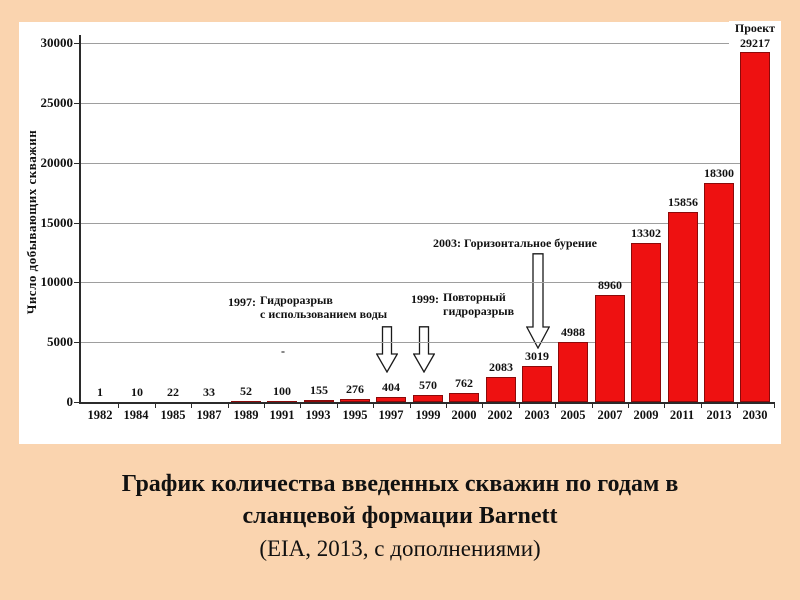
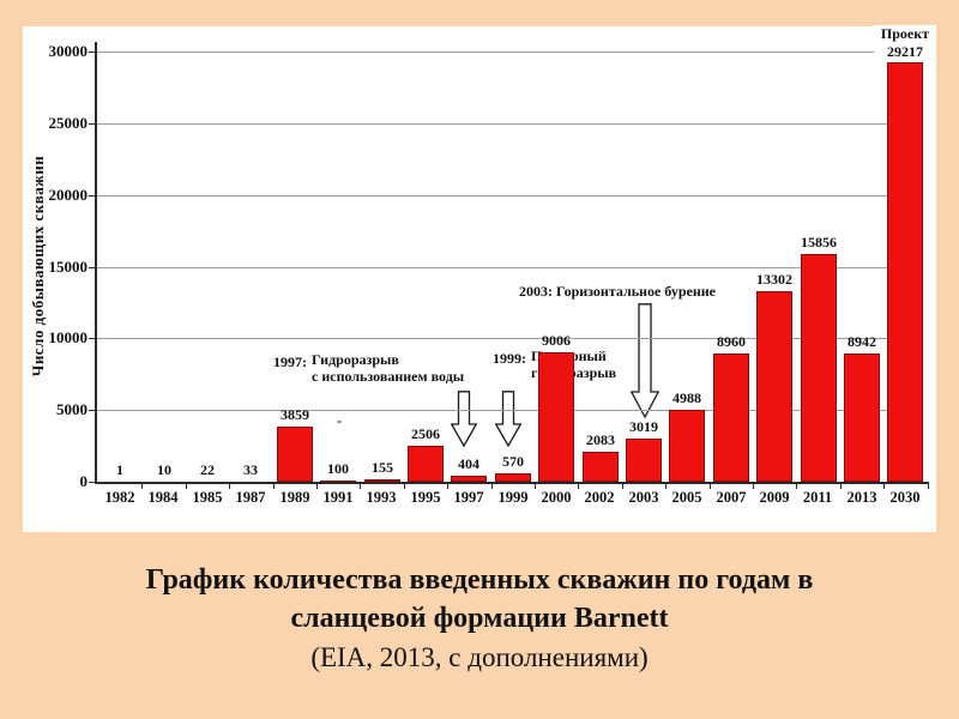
1989: 52 -> 3859
1995: 276 -> 2506
2000: 762 -> 9006
2013: 18300 -> 8942
